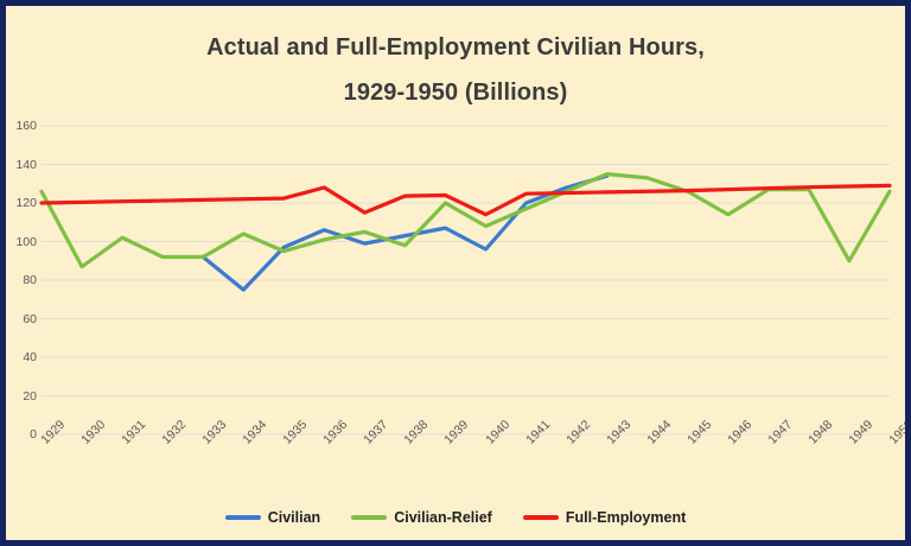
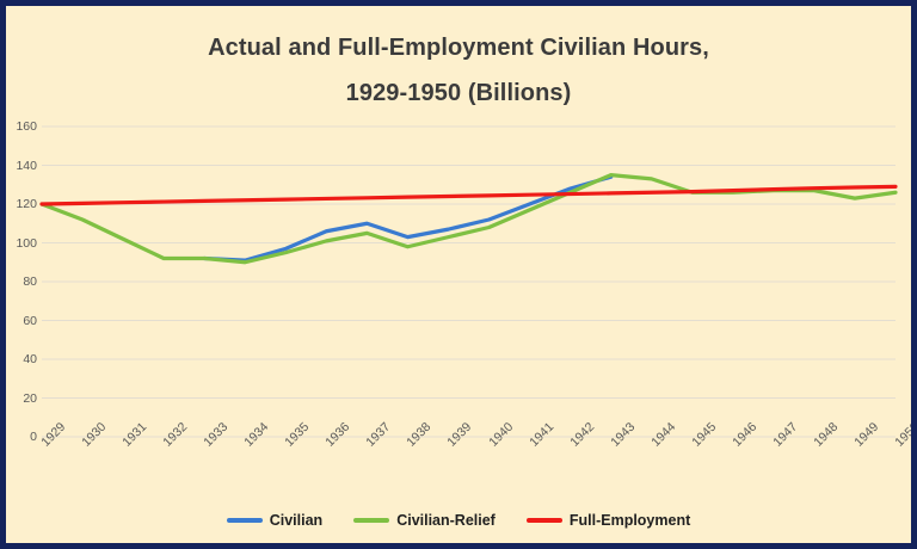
Civilian-Relief/1929: 126 -> 120
Civilian-Relief/1930: 87 -> 112
Civilian/1934: 75 -> 91
Civilian-Relief/1934: 104 -> 90
Full-Employment/1936: 128 -> 123
Civilian/1937: 99 -> 110
Full-Employment/1937: 115 -> 123
Civilian-Relief/1939: 120 -> 103
Civilian/1940: 96 -> 112
Full-Employment/1940: 114 -> 124
Civilian-Relief/1946: 114 -> 126
Civilian-Relief/1949: 90 -> 123
